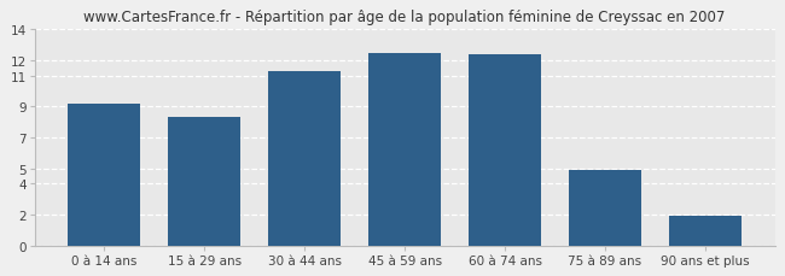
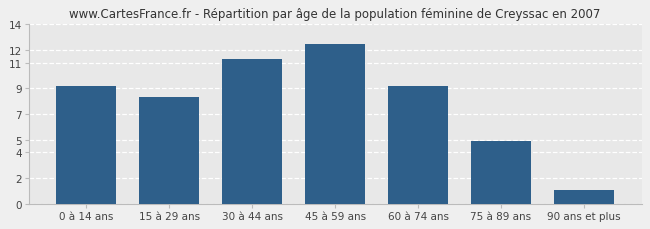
60 à 74 ans: 12.4 -> 9.2
90 ans et plus: 1.9 -> 1.1
